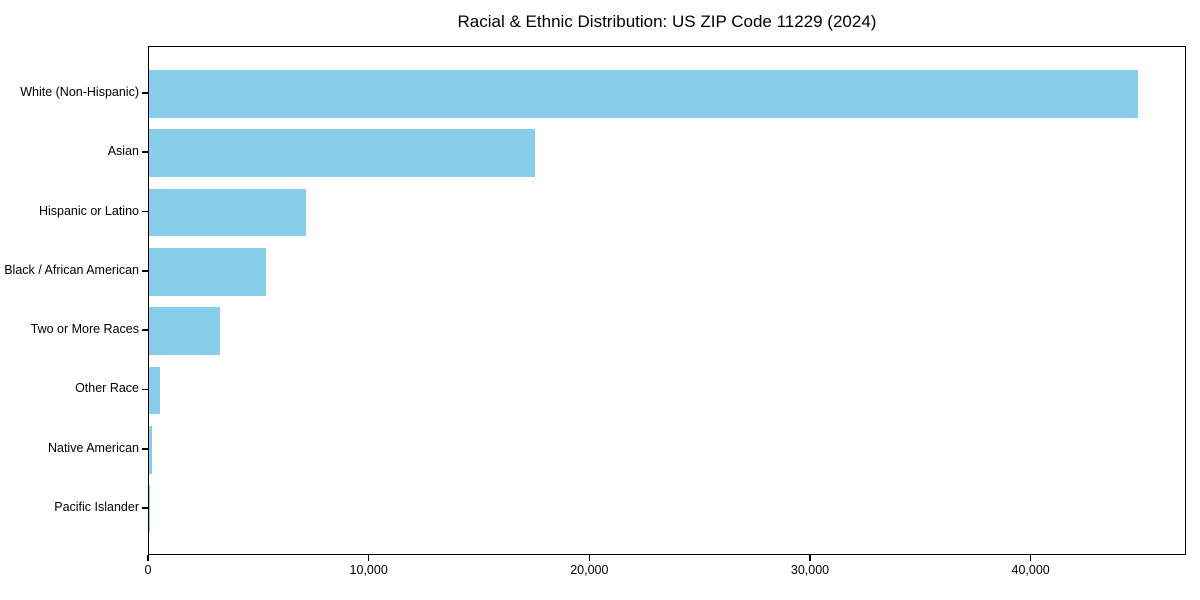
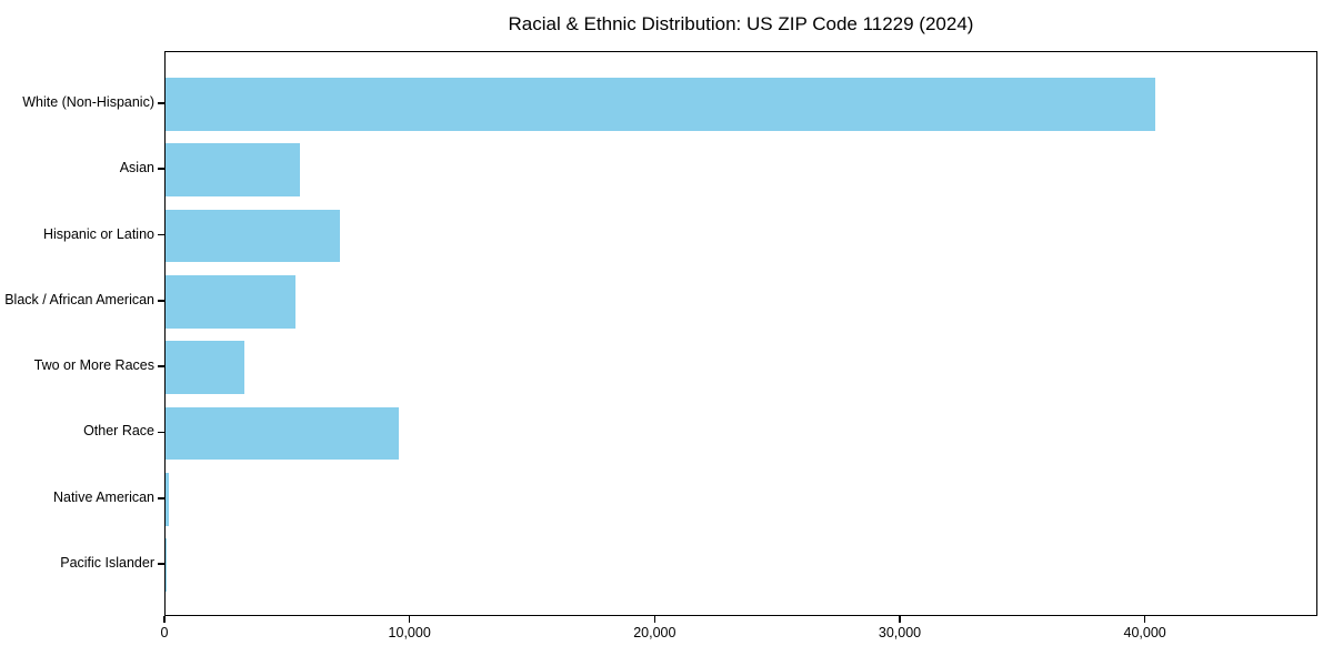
White (Non-Hispanic): 44800 -> 40400
Asian: 17500 -> 5500
Other Race: 500 -> 9500
